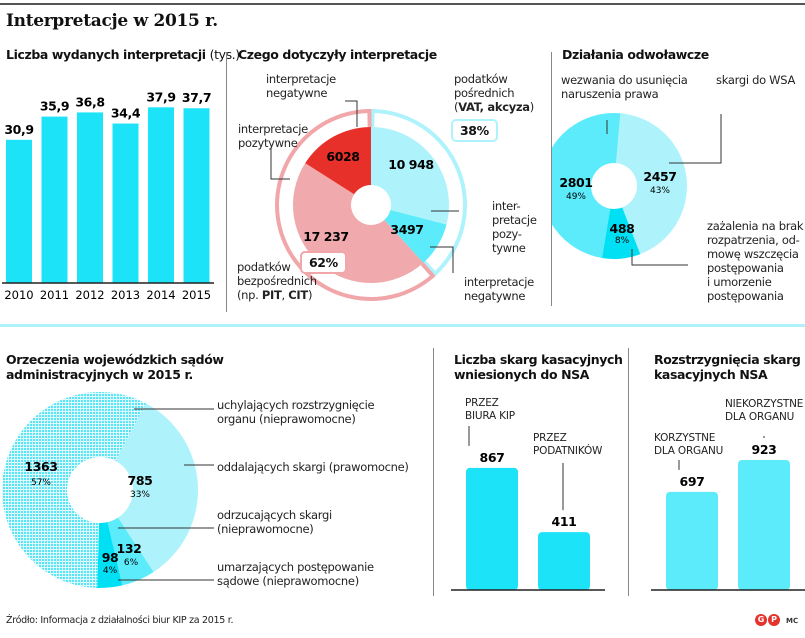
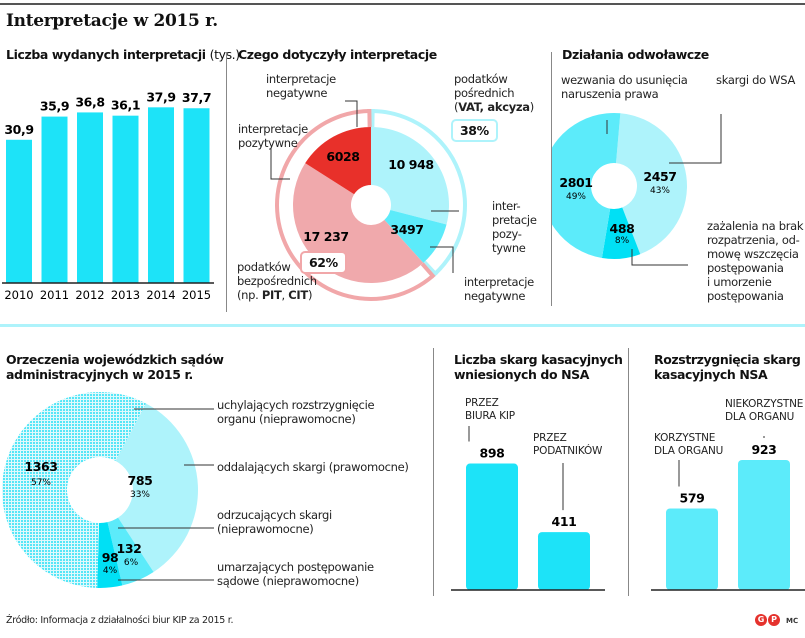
Liczba wydanych interpretacji (tys.)/2013: 34,4 -> 36,1
Liczba skarg kasacyjnych wniesionych do NSA/PRZEZ BIURA KIP: 867 -> 898
Rozstrzygnięcia skarg kasacyjnych NSA/KORZYSTNE DLA ORGANU: 697 -> 579
